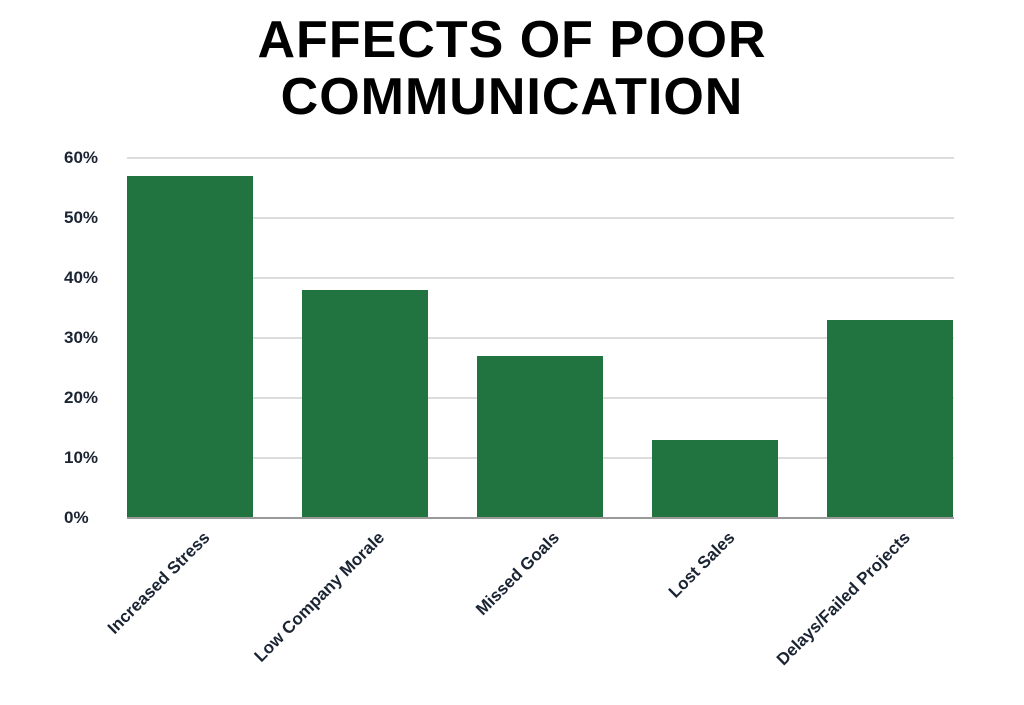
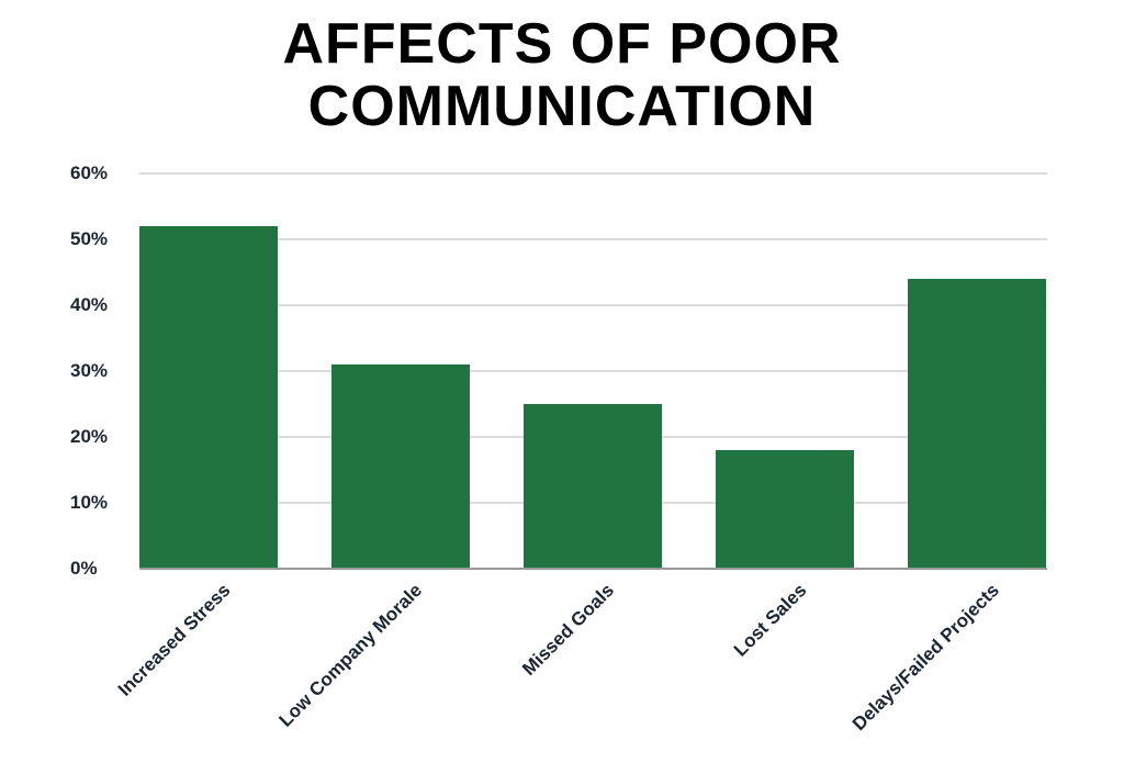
Increased Stress: 57% -> 52%
Low Company Morale: 38% -> 31%
Missed Goals: 27% -> 25%
Lost Sales: 13% -> 18%
Delays/Failed Projects: 33% -> 44%
